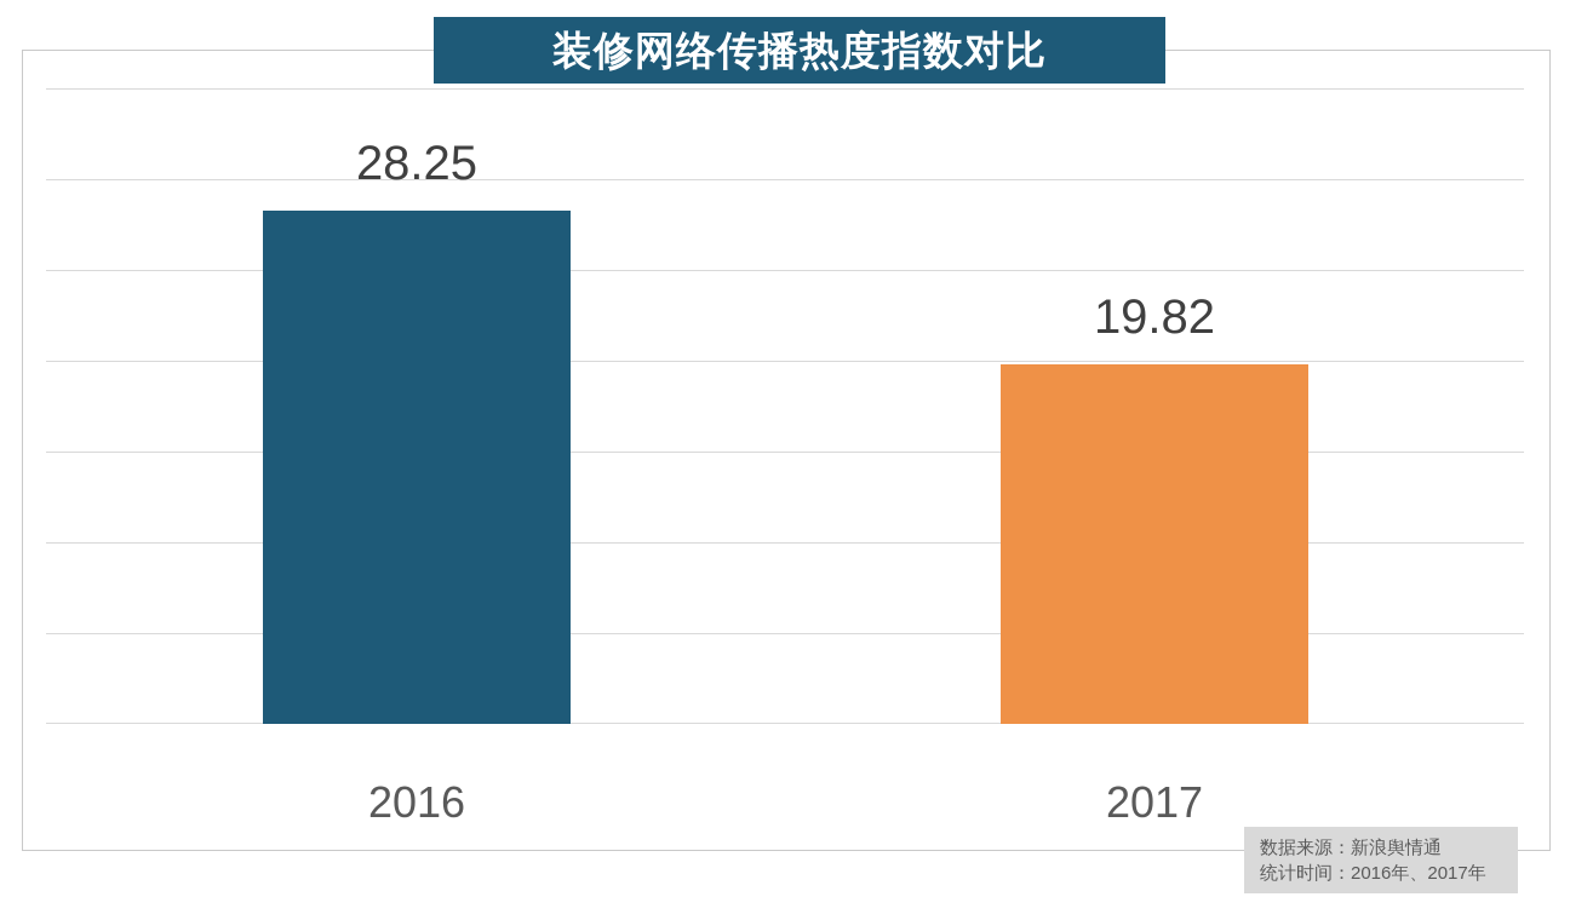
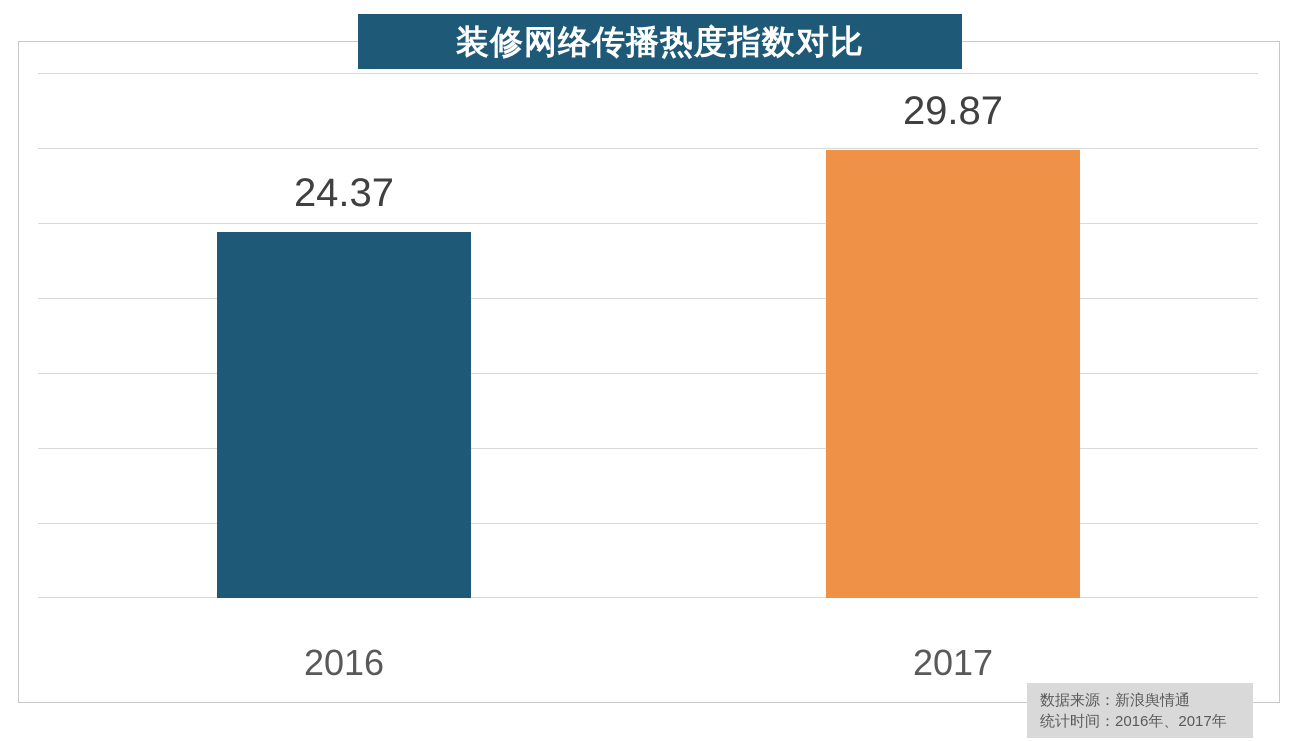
2016: 28.25 -> 24.37
2017: 19.82 -> 29.87
